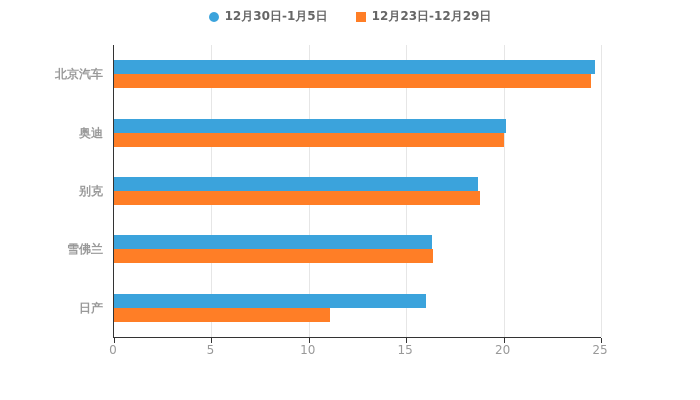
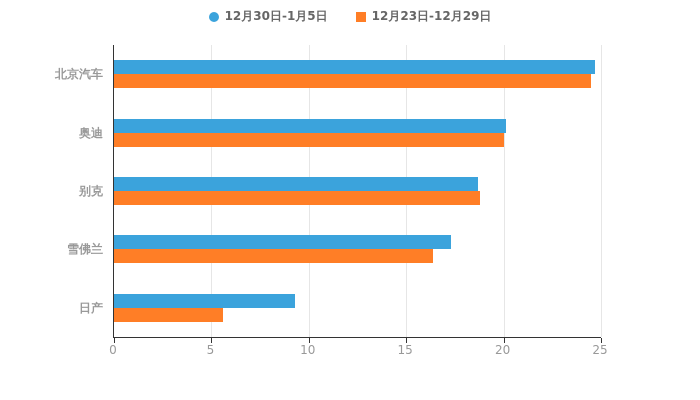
12月30日-1月5日/雪佛兰: 16.3 -> 17.3
12月30日-1月5日/日产: 16.0 -> 9.3
12月23日-12月29日/日产: 11.1 -> 5.6
